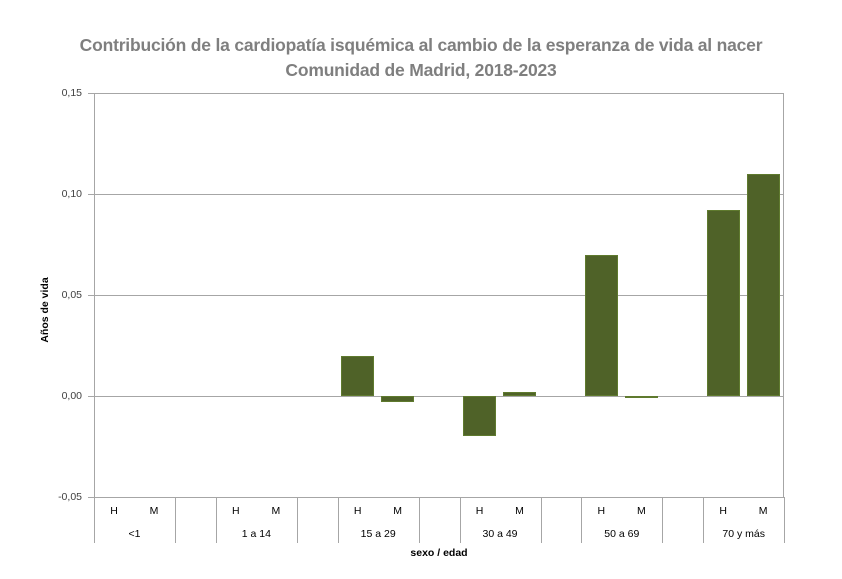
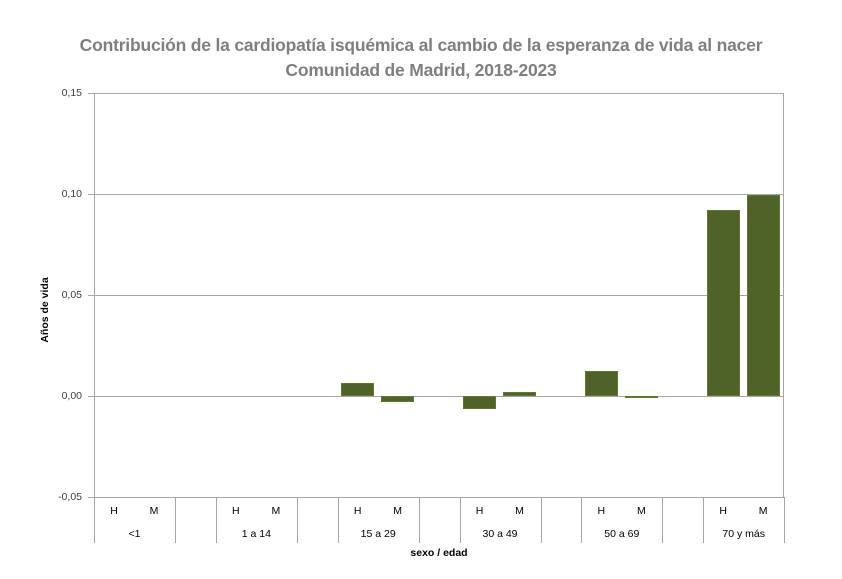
H/15 a 29: 0,02 -> 0,01
H/30 a 49: -0,02 -> -0,01
H/50 a 69: 0,07 -> 0,01
M/70 y más: 0,11 -> 0,10
